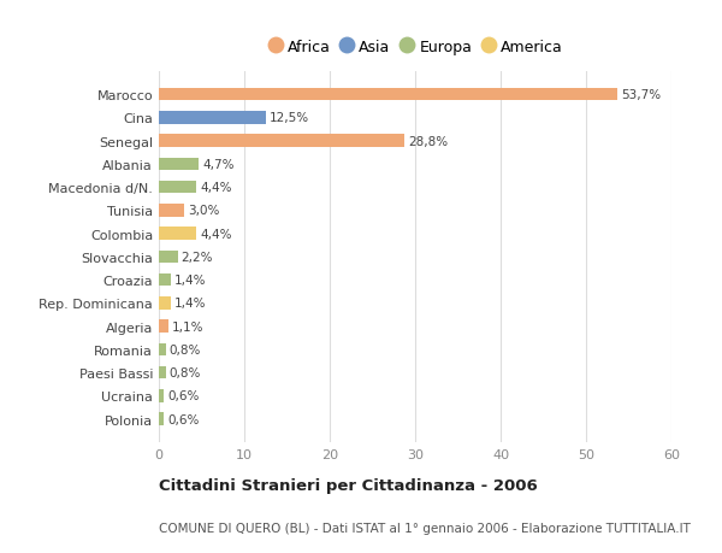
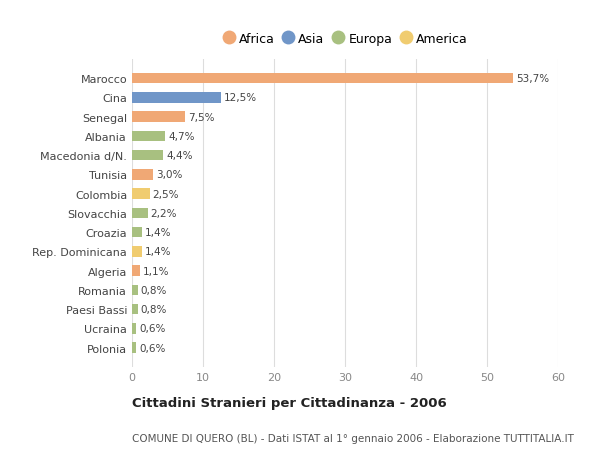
Senegal: 28,8% -> 7,5%
Colombia: 4,4% -> 2,5%
